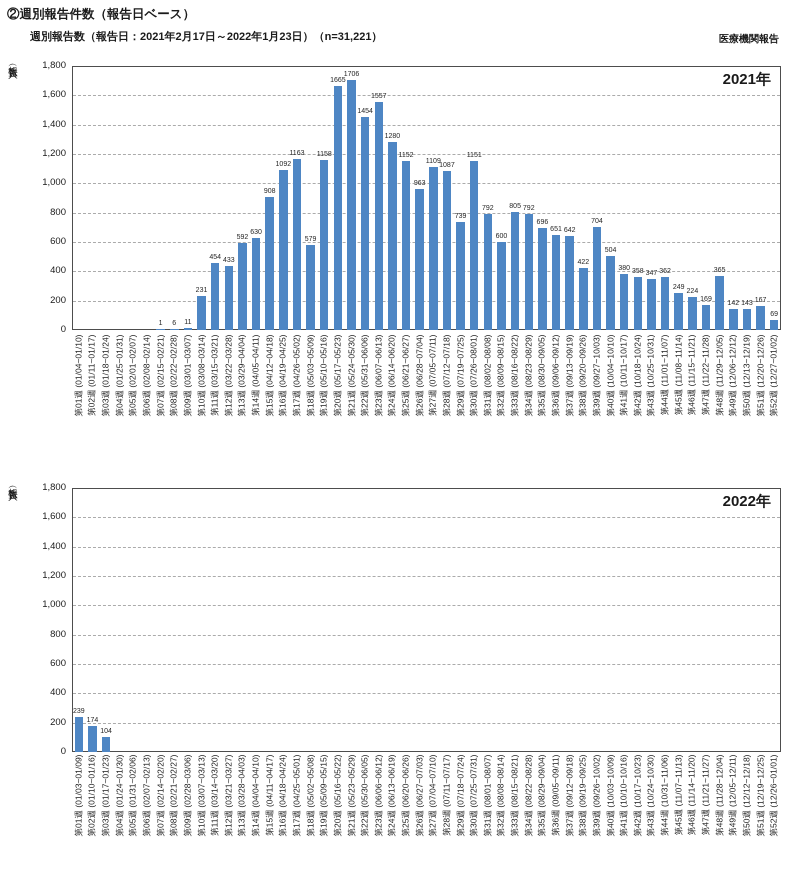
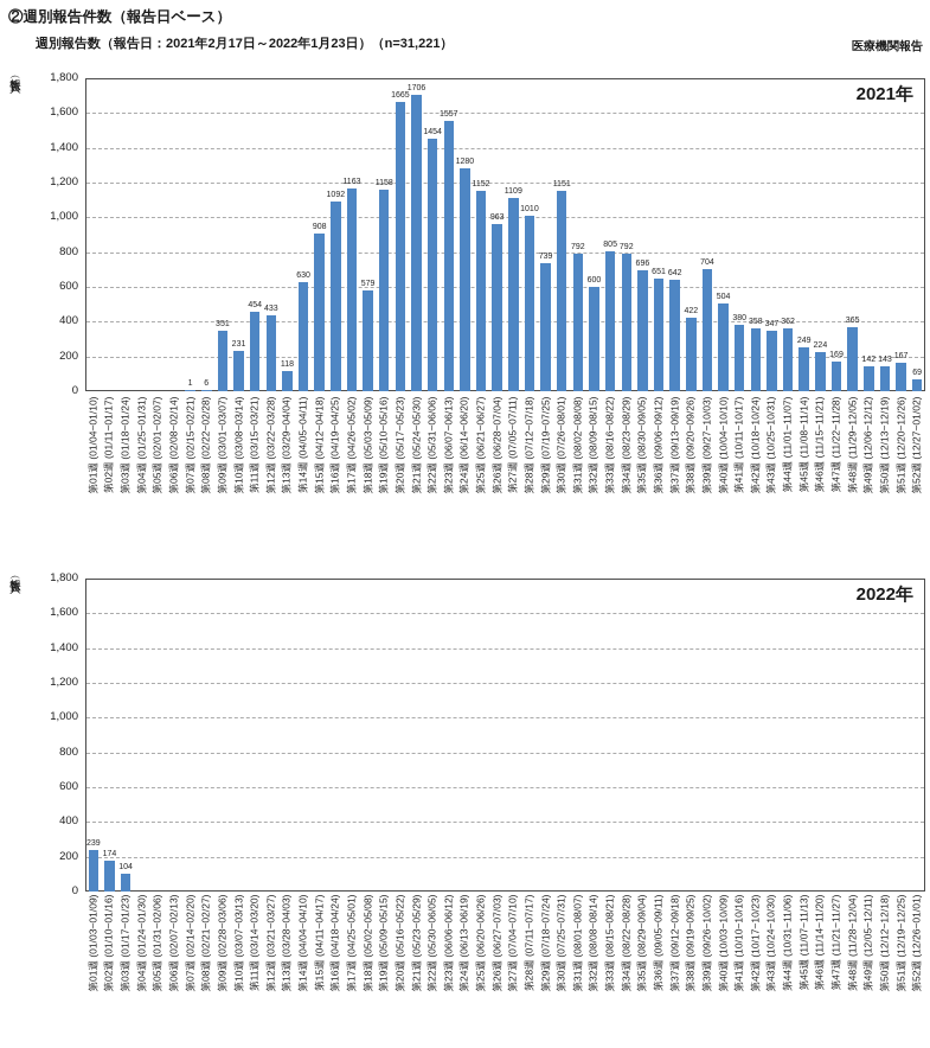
2021年/第09週 (03/01~03/07): 11 -> 351
2021年/第13週 (03/29~04/04): 592 -> 118
2021年/第28週 (07/12~07/18): 1087 -> 1010
